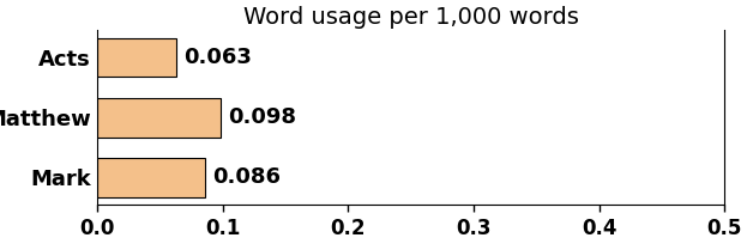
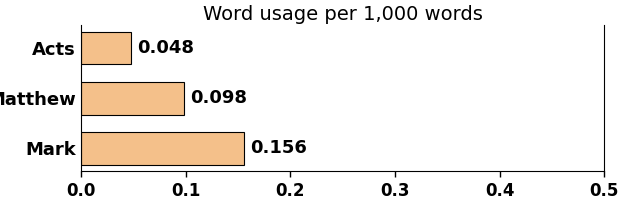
Acts: 0.063 -> 0.048
Mark: 0.086 -> 0.156
